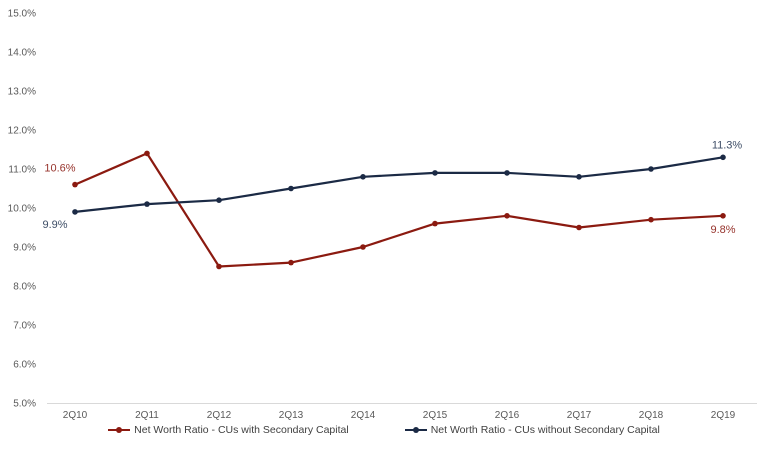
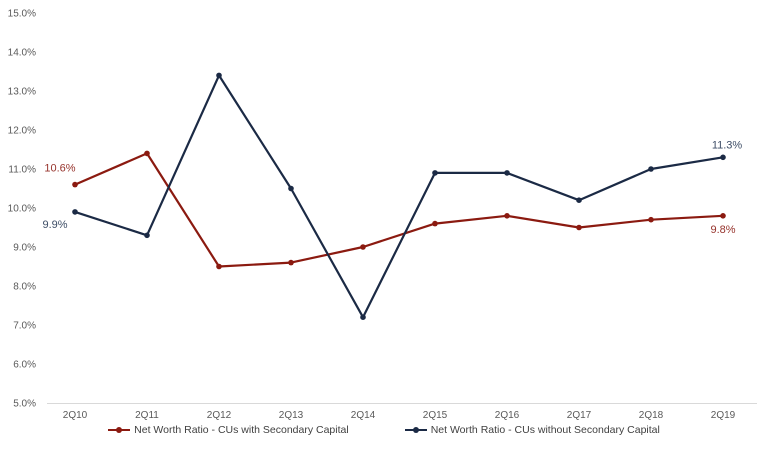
Net Worth Ratio - CUs without Secondary Capital/2Q11: 10.1% -> 9.3%
Net Worth Ratio - CUs without Secondary Capital/2Q12: 10.2% -> 13.4%
Net Worth Ratio - CUs without Secondary Capital/2Q14: 10.8% -> 7.2%
Net Worth Ratio - CUs without Secondary Capital/2Q17: 10.8% -> 10.2%
